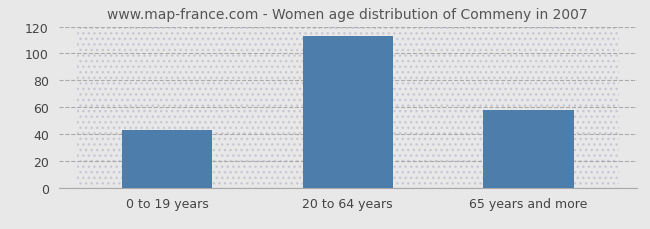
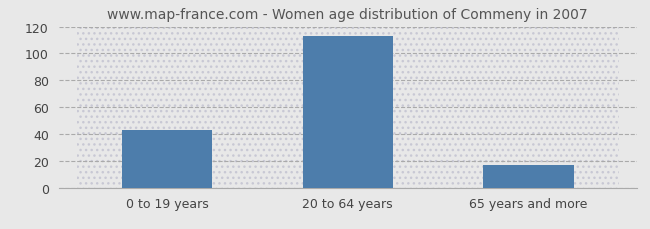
65 years and more: 58 -> 17
